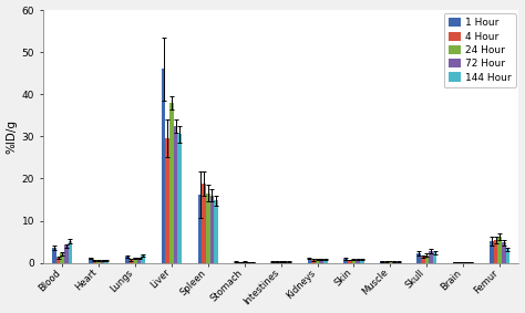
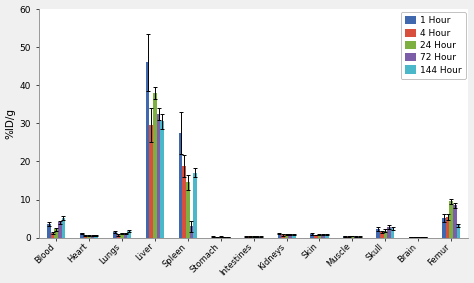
1 Hour/Spleen: 16.2 -> 27.5
24 Hour/Spleen: 16.5 -> 14.5
72 Hour/Spleen: 16.0 -> 3.0
144 Hour/Spleen: 14.8 -> 17.0
24 Hour/Femur: 6.2 -> 9.5
72 Hour/Femur: 4.8 -> 8.5
